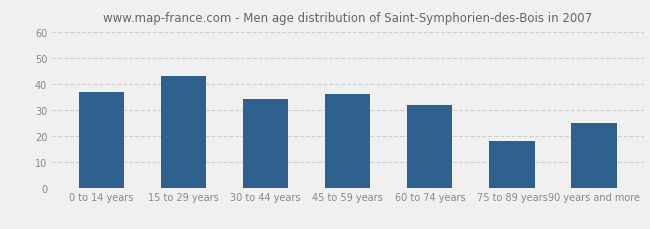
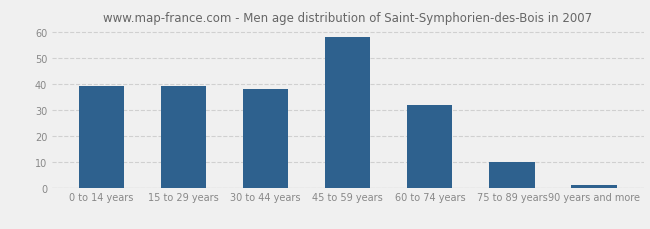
0 to 14 years: 37 -> 39
15 to 29 years: 43 -> 39
30 to 44 years: 34 -> 38
45 to 59 years: 36 -> 58
75 to 89 years: 18 -> 10
90 years and more: 25 -> 1
